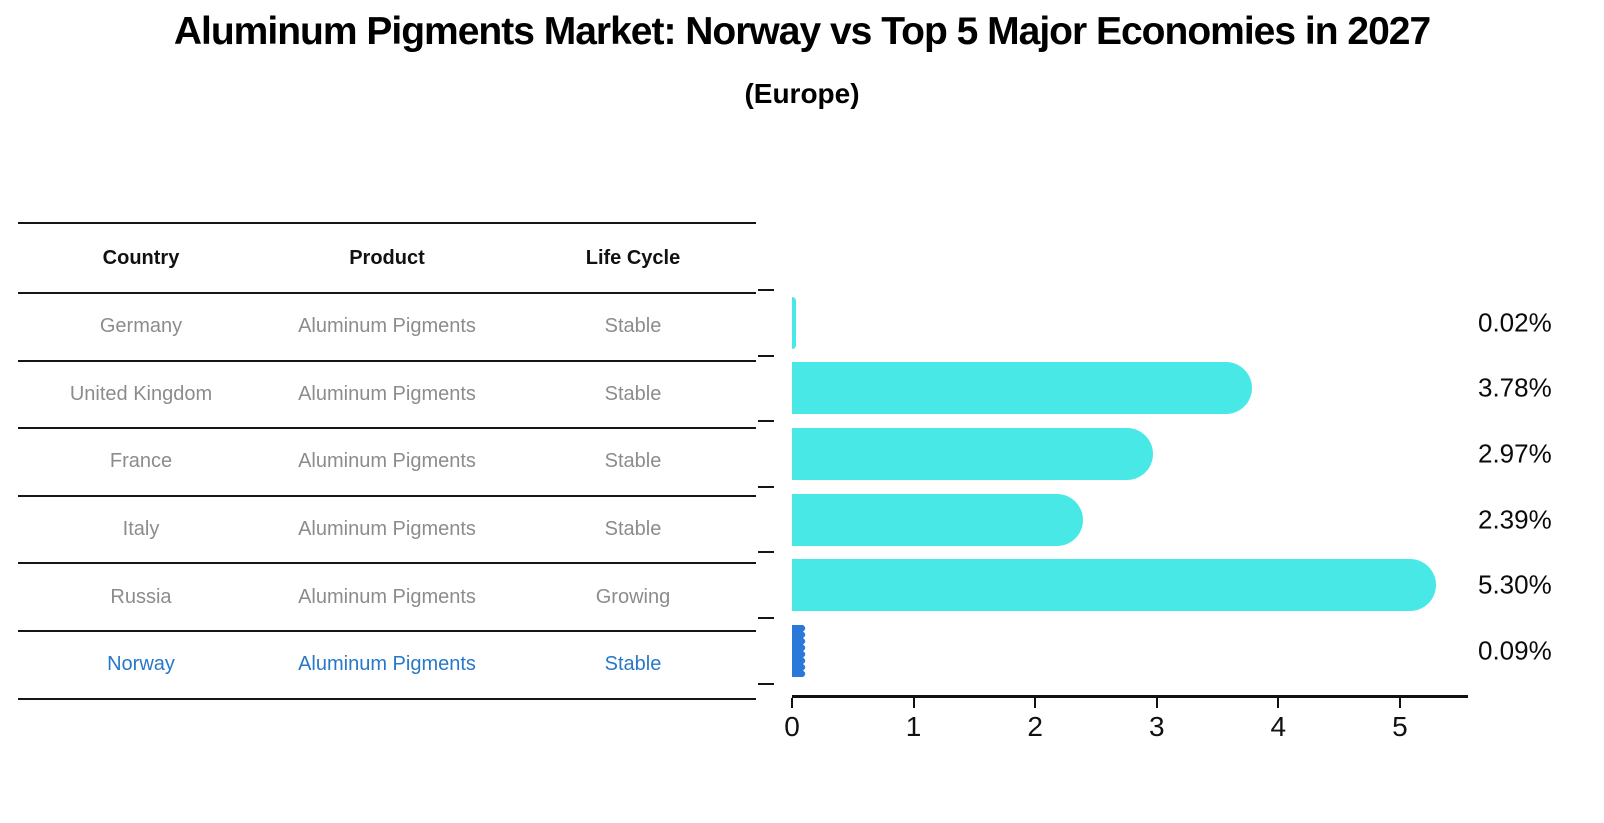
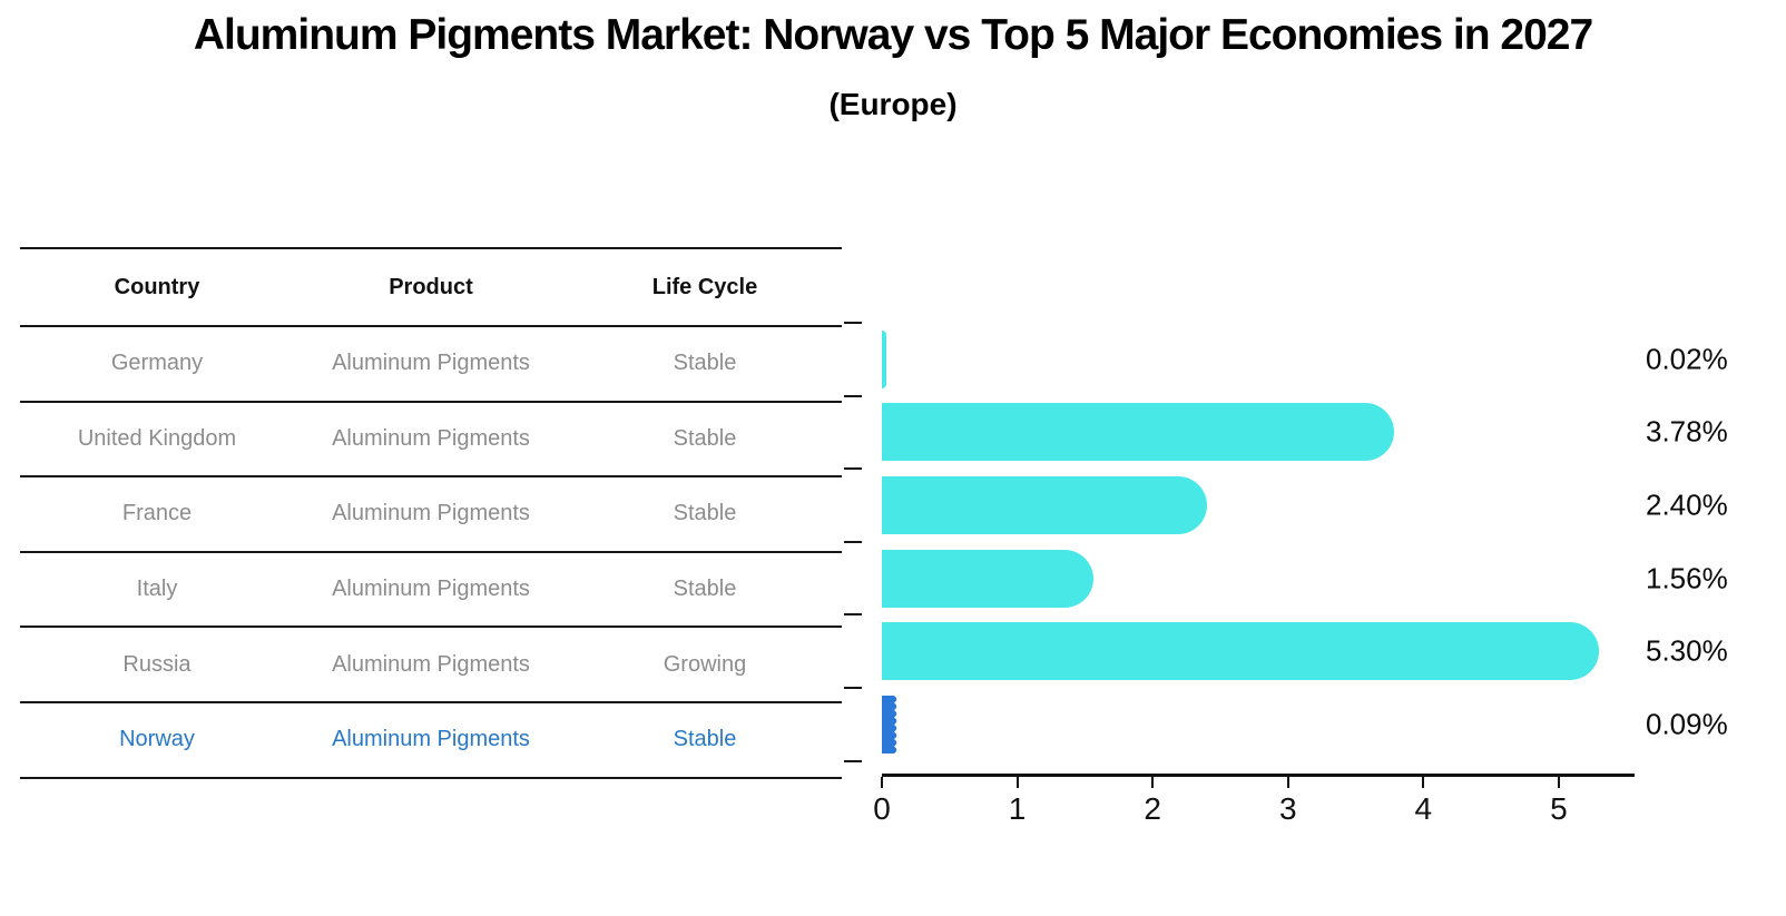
France: 2.97% -> 2.40%
Italy: 2.39% -> 1.56%
